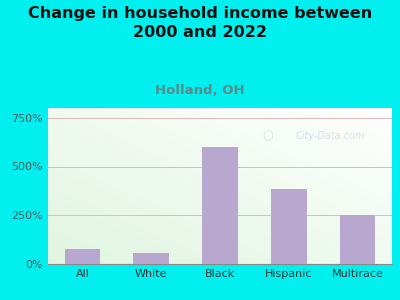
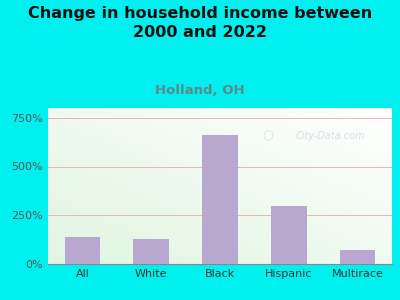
All: 80% -> 140%
White: 60% -> 130%
Black: 600% -> 660%
Hispanic: 380% -> 300%
Multirace: 250% -> 70%
